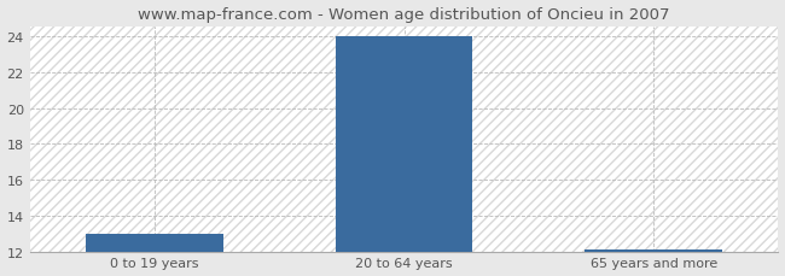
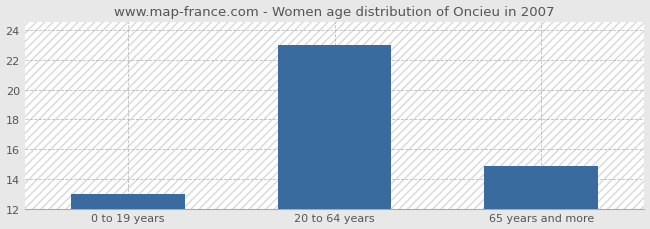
20 to 64 years: 24.0 -> 23.0
65 years and more: 12.1 -> 14.9
